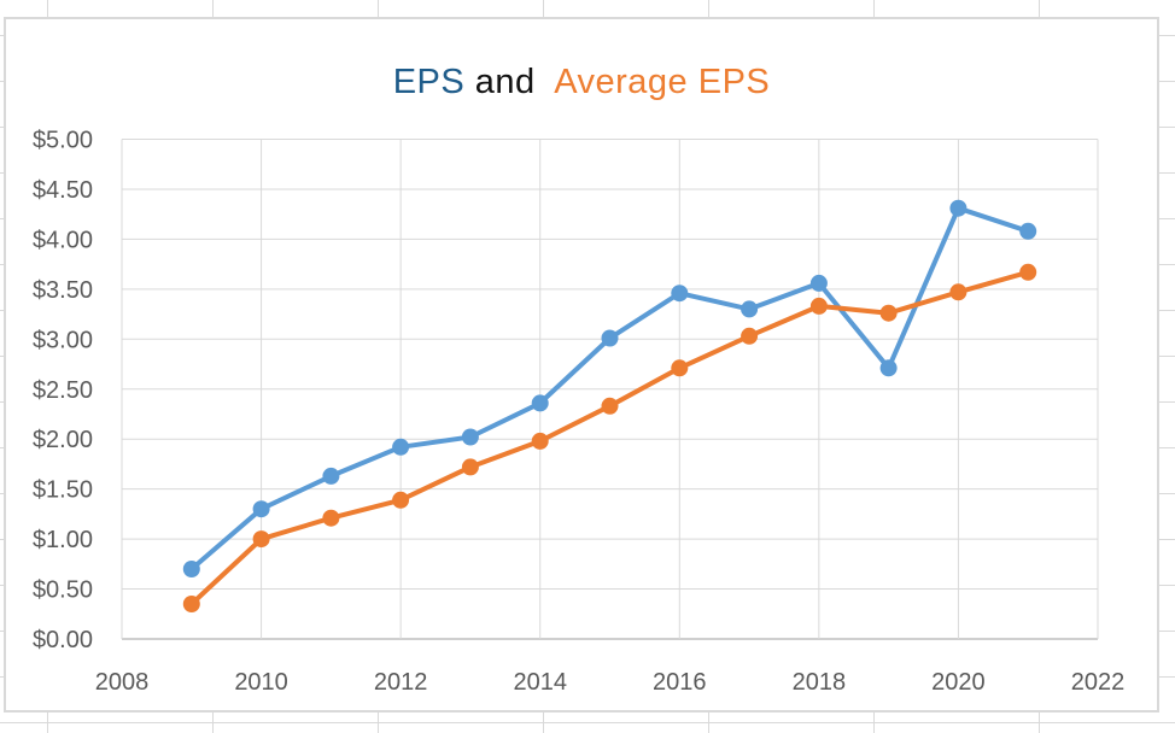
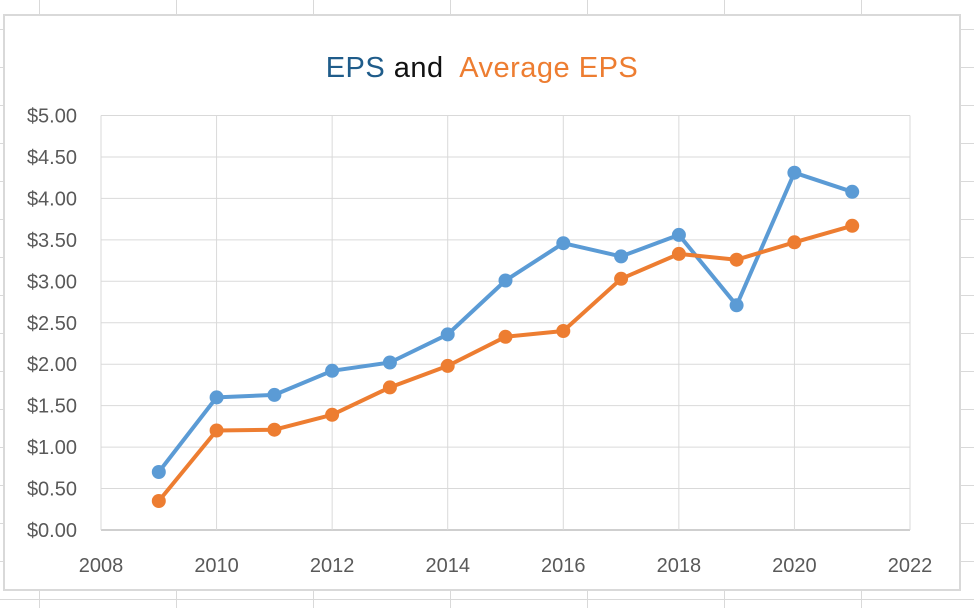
EPS/2010: $1.3 -> $1.6
Average EPS/2010: $1.0 -> $1.2
Average EPS/2016: $2.7 -> $2.4
